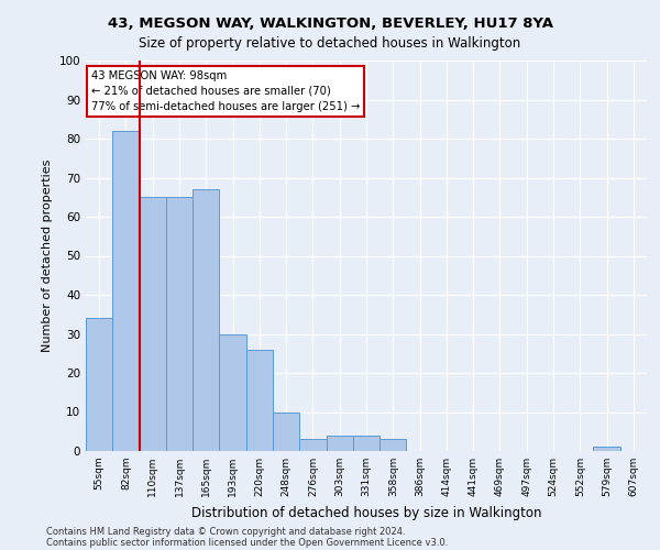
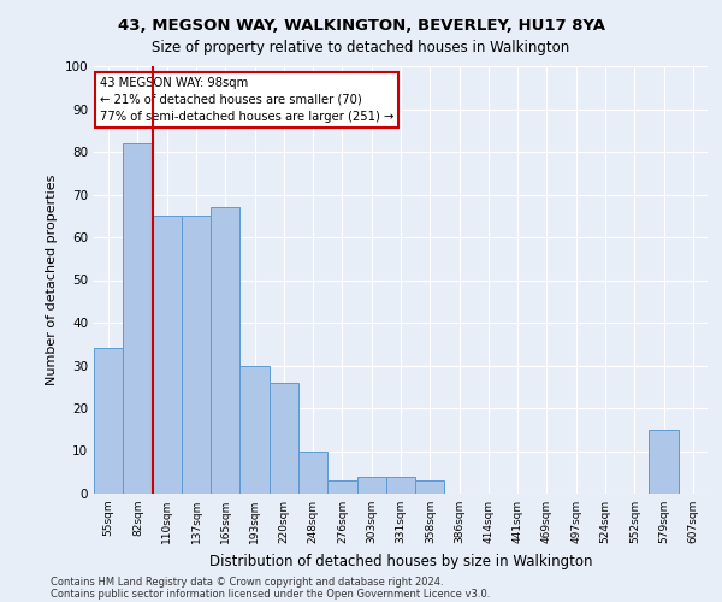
579sqm: 1 -> 15
